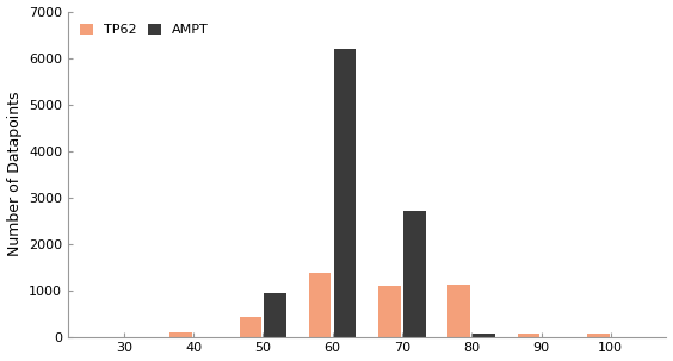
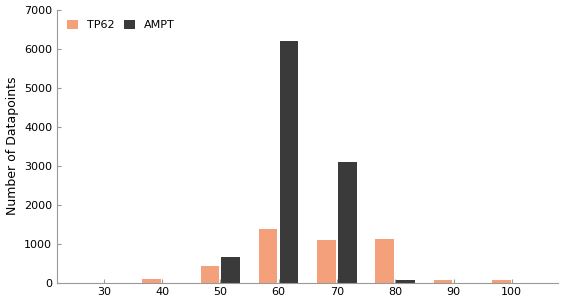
AMPT/50: 950 -> 650
AMPT/70: 2700 -> 3080
